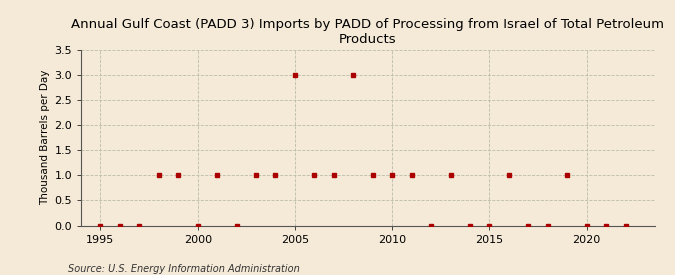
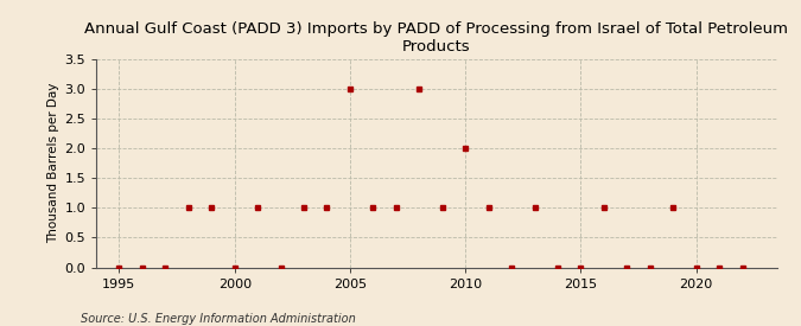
2010: 1 -> 2
